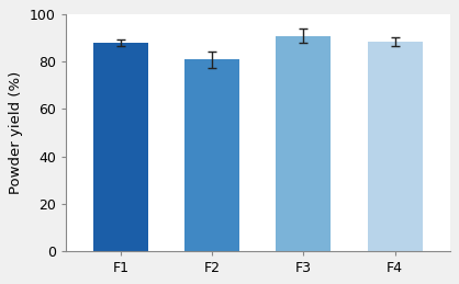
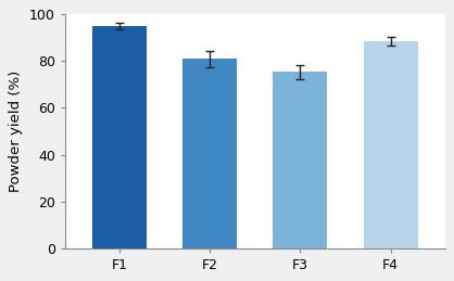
F1: 88.0 -> 95.0
F3: 91.0 -> 75.5
